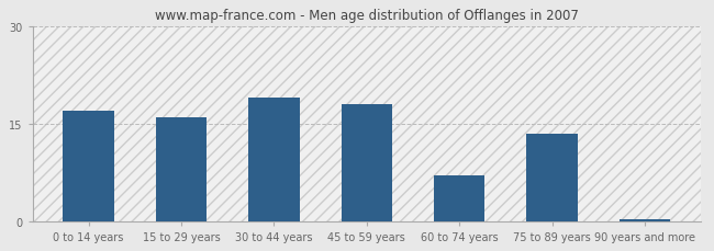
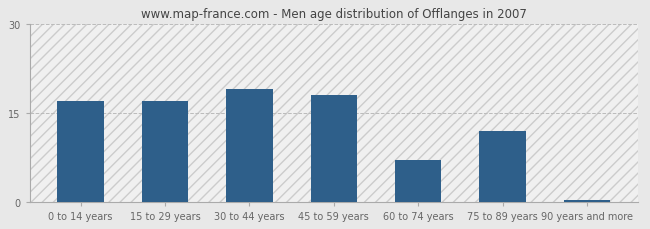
15 to 29 years: 16.0 -> 17.0
75 to 89 years: 13.5 -> 12.0
